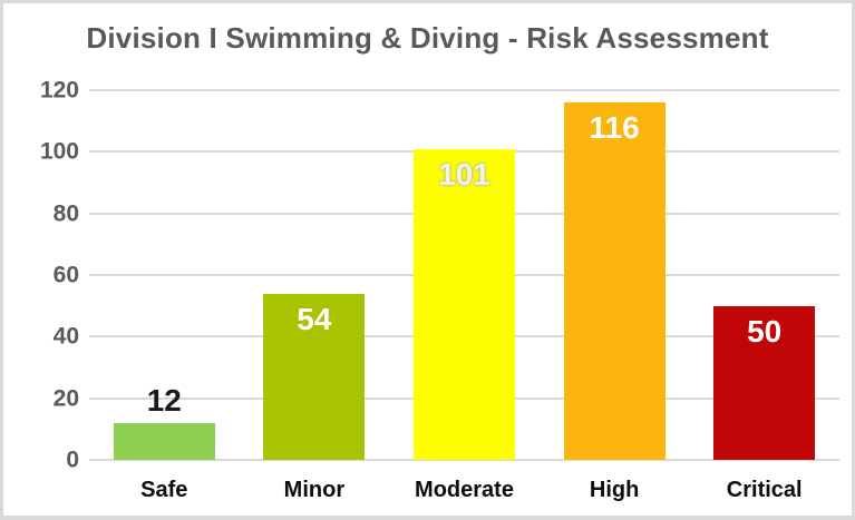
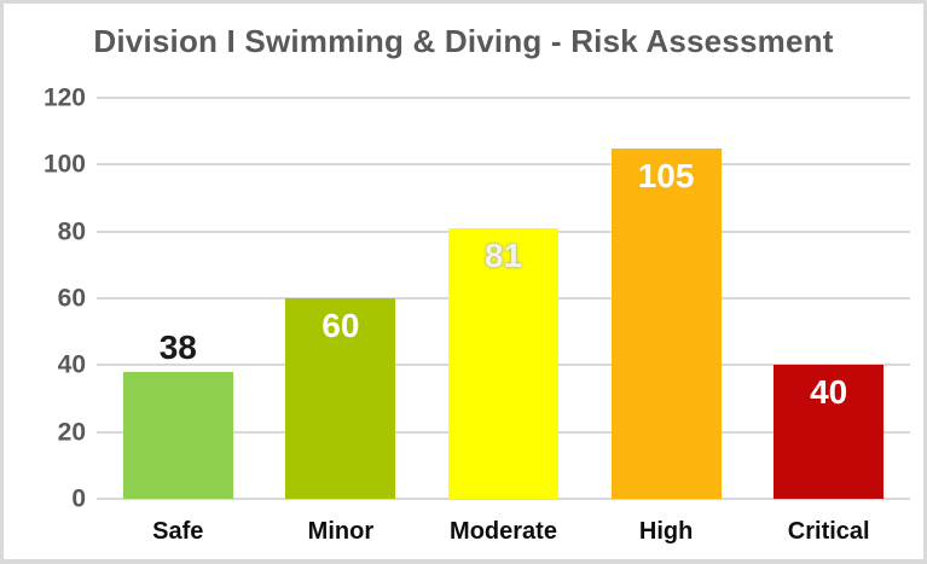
Safe: 12 -> 38
Minor: 54 -> 60
Moderate: 101 -> 81
High: 116 -> 105
Critical: 50 -> 40
